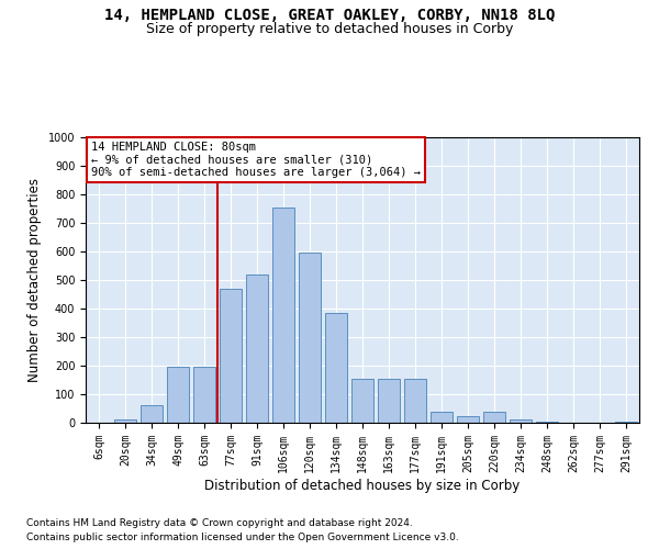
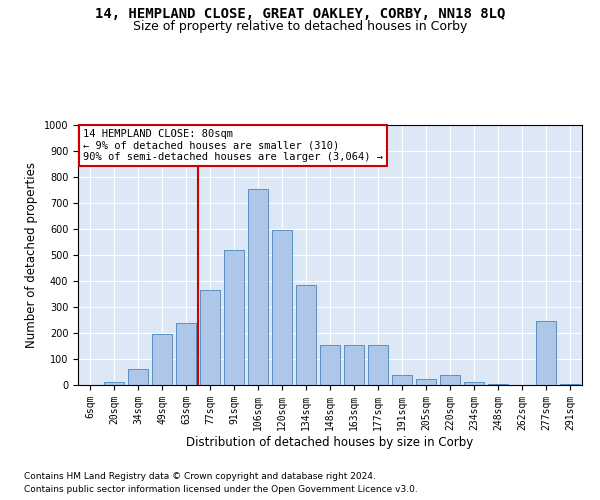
63sqm: 196 -> 240
77sqm: 470 -> 365
277sqm: 1 -> 245
